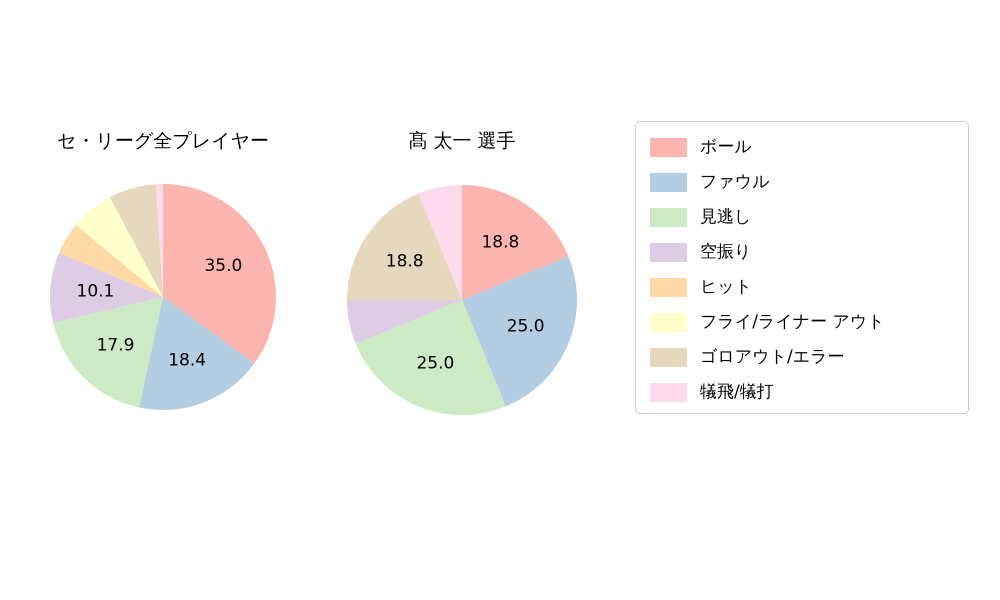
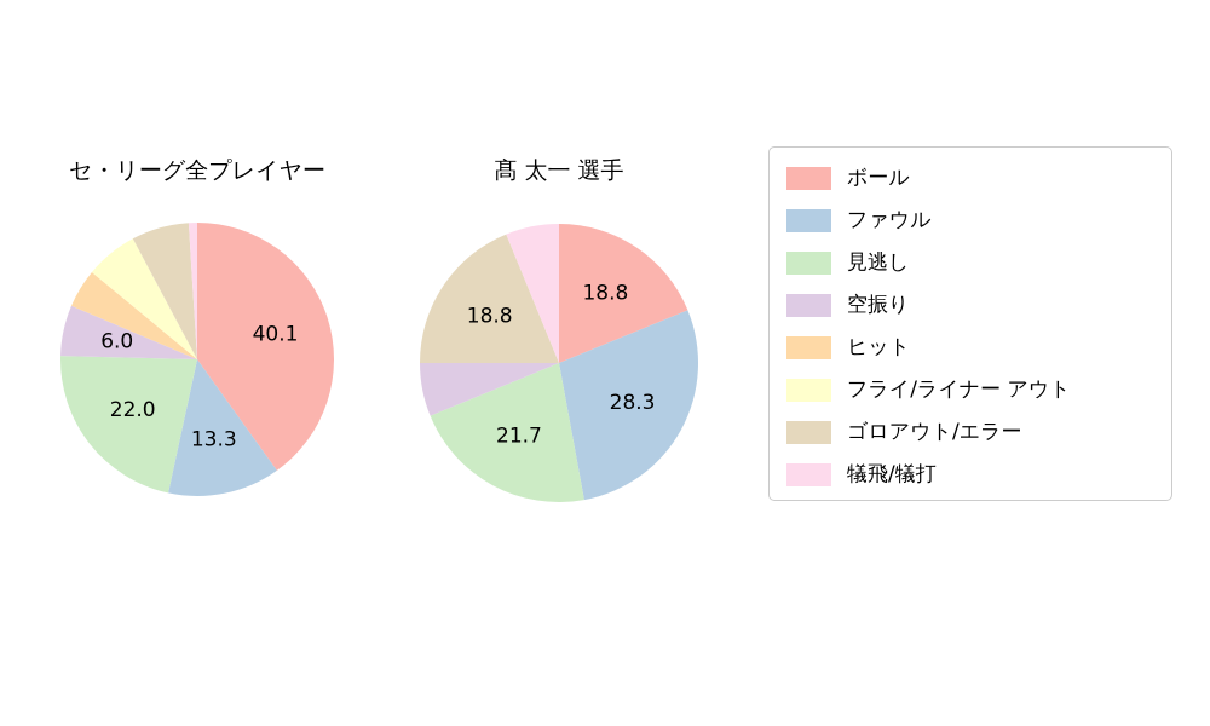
セ・リーグ全プレイヤー/ボール: 35.0 -> 40.1
セ・リーグ全プレイヤー/ファウル: 18.4 -> 13.3
セ・リーグ全プレイヤー/見逃し: 17.9 -> 22.0
セ・リーグ全プレイヤー/空振り: 10.1 -> 6.0
髙 太一 選手/ファウル: 25.0 -> 28.3
髙 太一 選手/見逃し: 25.0 -> 21.7
